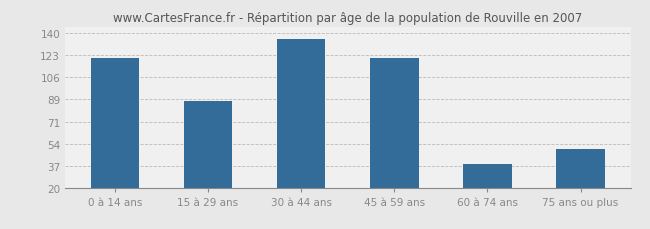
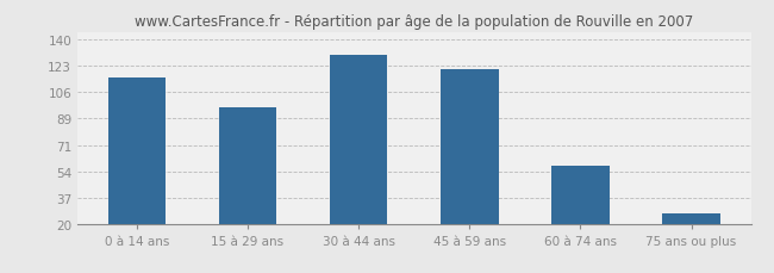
0 à 14 ans: 121 -> 115
15 à 29 ans: 87 -> 96
30 à 44 ans: 135 -> 130
60 à 74 ans: 38 -> 58
75 ans ou plus: 50 -> 27
